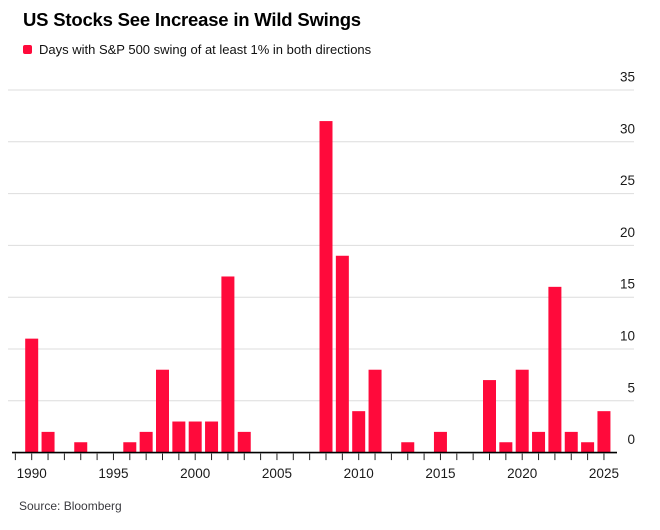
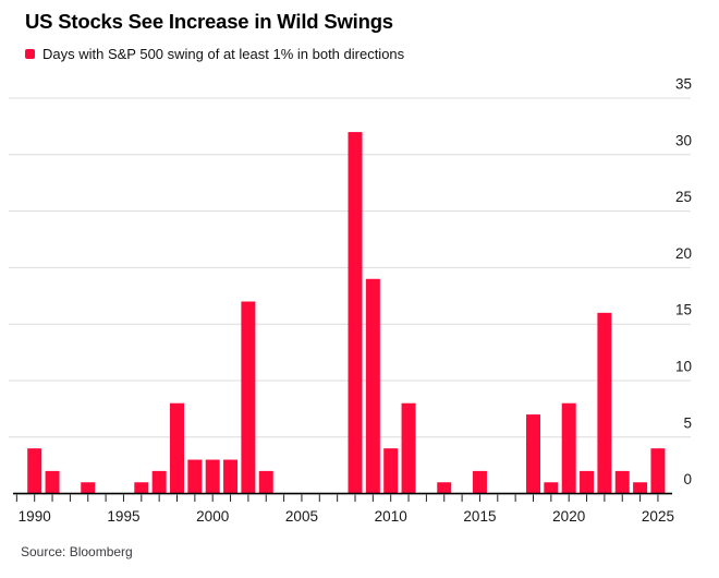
1990: 11 -> 4
